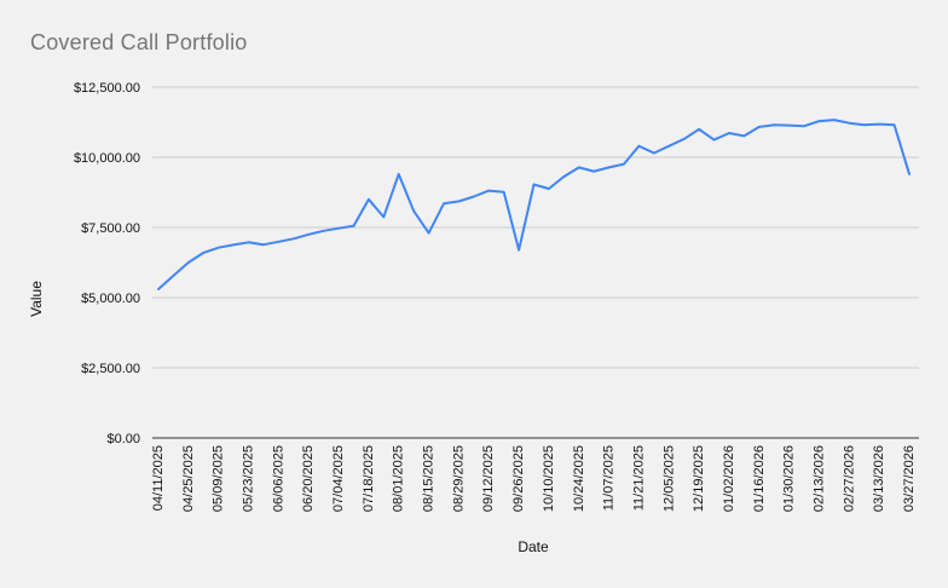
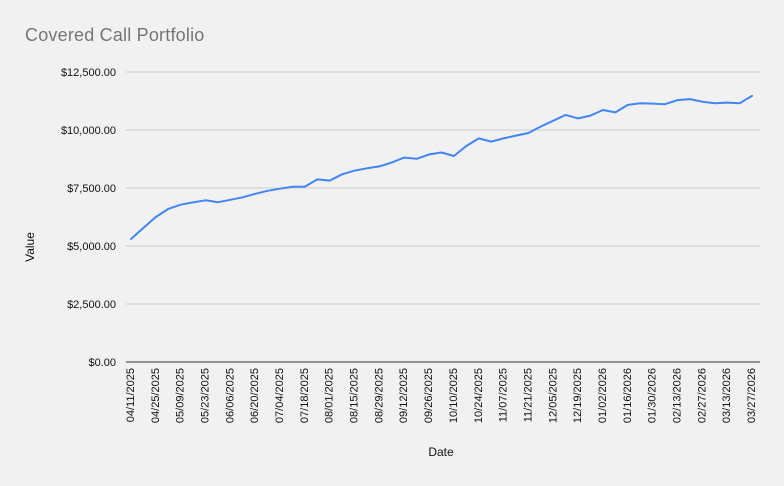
07/18/2025: $8500 -> $7600
08/01/2025: $9400 -> $7800
08/15/2025: $7300 -> $8200
09/26/2025: $6700 -> $9000
11/21/2025: $10400 -> $9900
12/19/2025: $11000 -> $10500
03/27/2026: $9400 -> $11500
